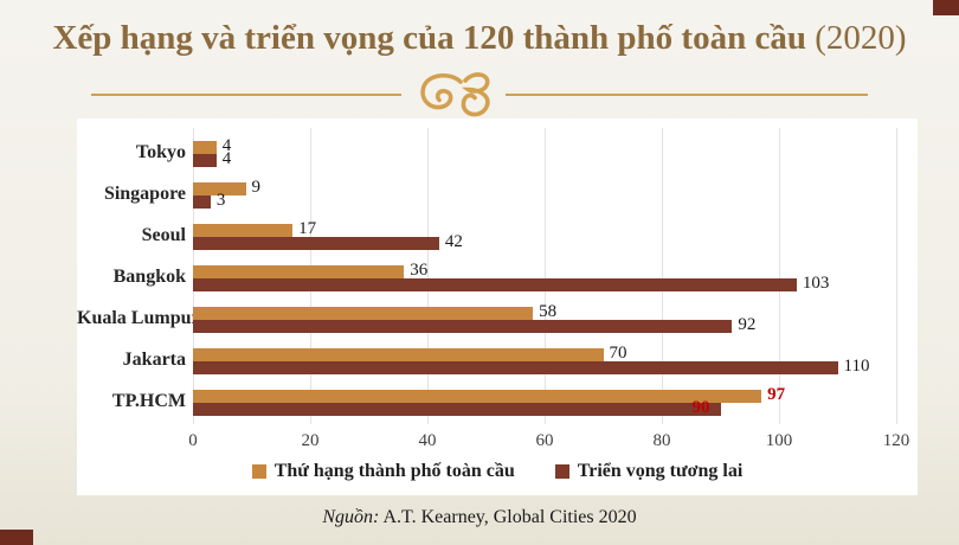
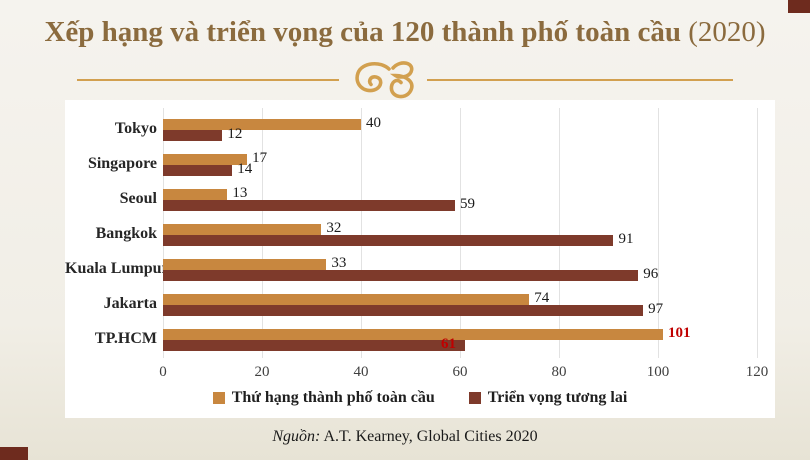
Thứ hạng thành phố toàn cầu/Tokyo: 4 -> 40
Triển vọng tương lai/Tokyo: 4 -> 12
Thứ hạng thành phố toàn cầu/Singapore: 9 -> 17
Triển vọng tương lai/Singapore: 3 -> 14
Thứ hạng thành phố toàn cầu/Seoul: 17 -> 13
Triển vọng tương lai/Seoul: 42 -> 59
Thứ hạng thành phố toàn cầu/Bangkok: 36 -> 32
Triển vọng tương lai/Bangkok: 103 -> 91
Thứ hạng thành phố toàn cầu/Kuala Lumpur: 58 -> 33
Triển vọng tương lai/Kuala Lumpur: 92 -> 96
Thứ hạng thành phố toàn cầu/Jakarta: 70 -> 74
Triển vọng tương lai/Jakarta: 110 -> 97
Thứ hạng thành phố toàn cầu/TP.HCM: 97 -> 101
Triển vọng tương lai/TP.HCM: 90 -> 61
